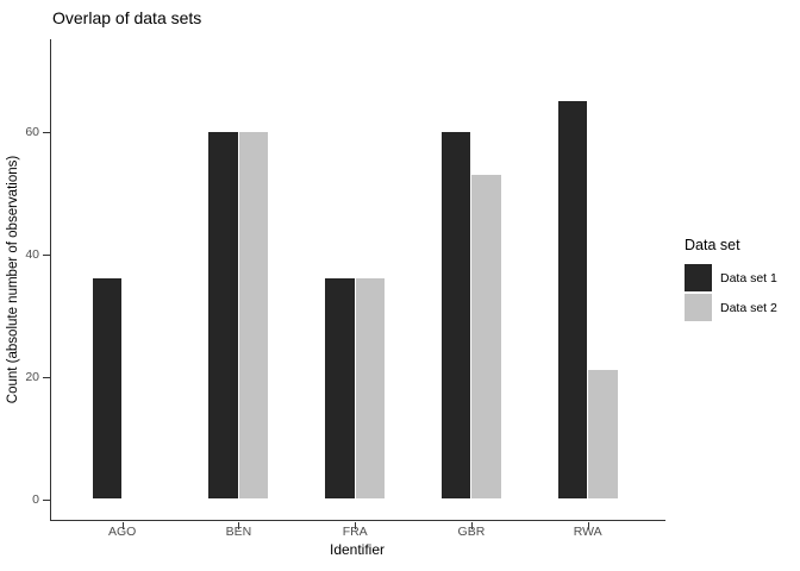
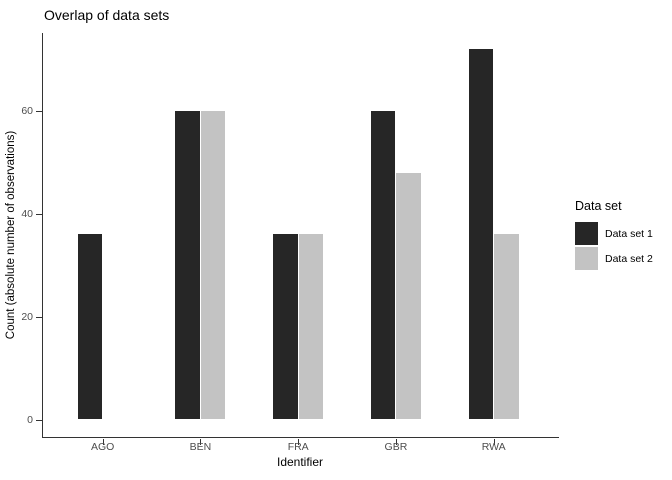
Data set 2/GBR: 53 -> 48
Data set 1/RWA: 65 -> 72
Data set 2/RWA: 21 -> 36
